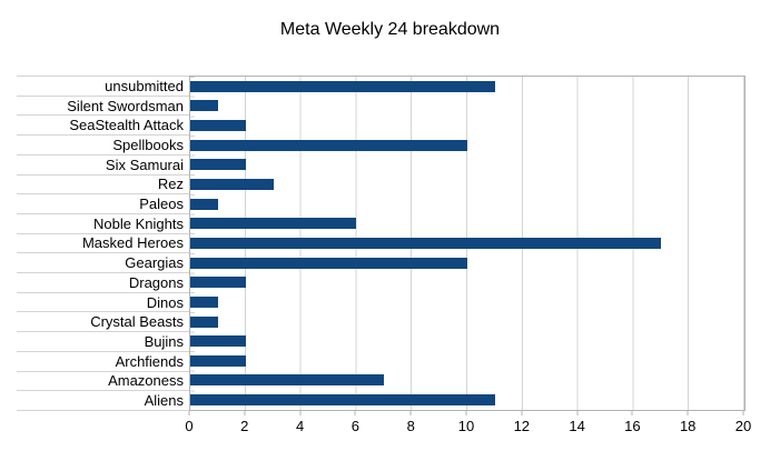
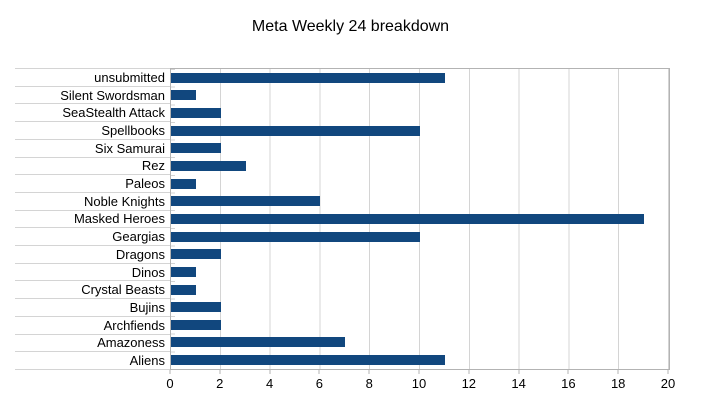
Masked Heroes: 17 -> 19
